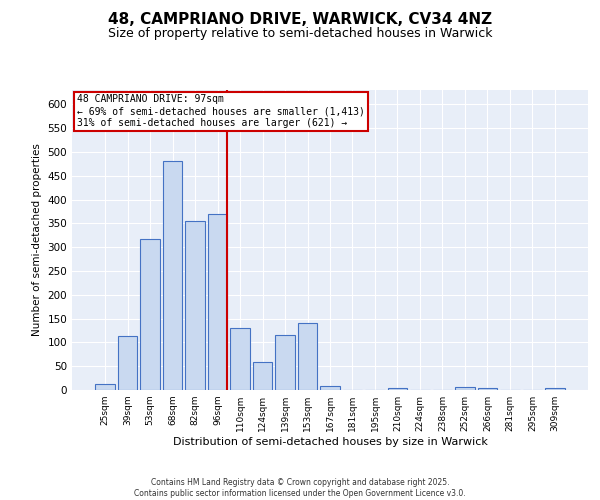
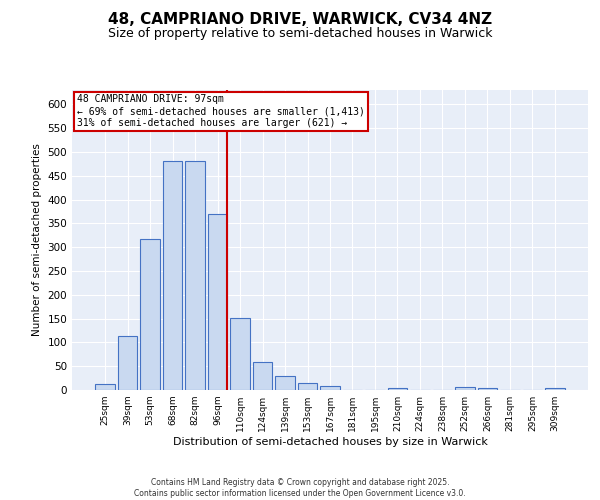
82sqm: 355 -> 480
110sqm: 130 -> 152
139sqm: 115 -> 30
153sqm: 140 -> 15
